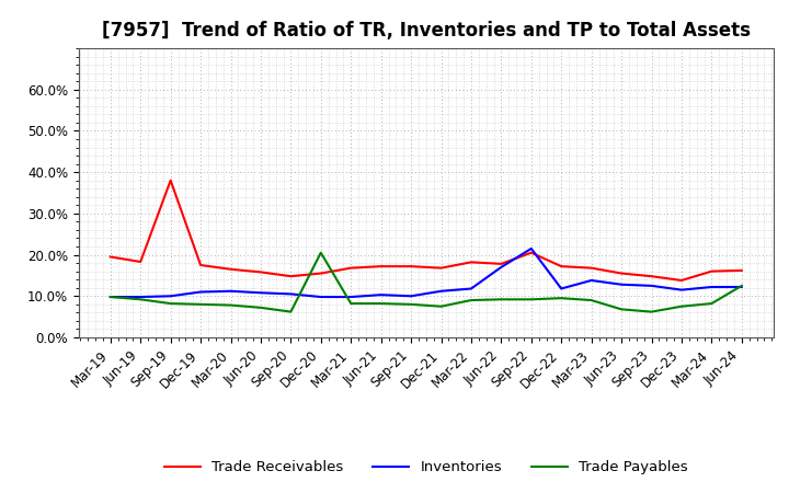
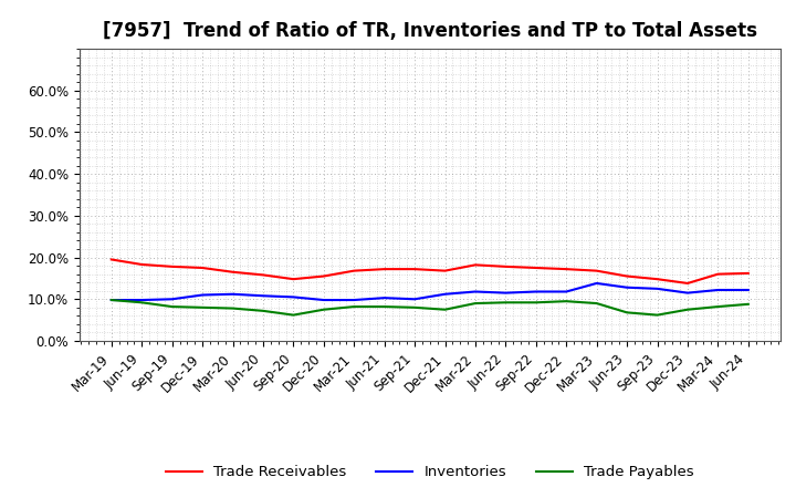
Trade Receivables/Sep-19: 38.0% -> 17.8%
Trade Payables/Dec-20: 20.5% -> 7.5%
Inventories/Jun-22: 17.0% -> 11.5%
Trade Receivables/Sep-22: 20.5% -> 17.5%
Inventories/Sep-22: 21.5% -> 11.8%
Trade Payables/Jun-24: 12.5% -> 8.8%
